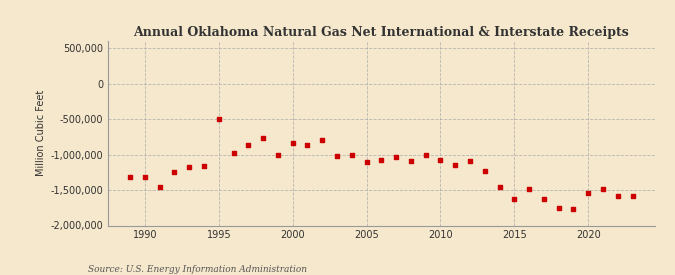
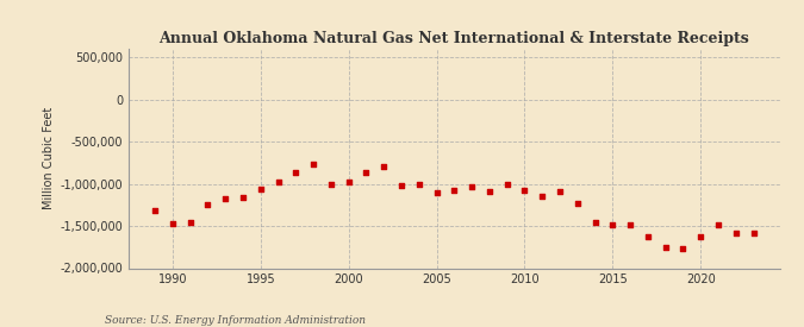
1990: -1,320,000 -> -1,470,000
1995: -500,000 -> -1,060,000
2000: -840,000 -> -980,000
2015: -1,620,000 -> -1,490,000
2020: -1,540,000 -> -1,620,000
